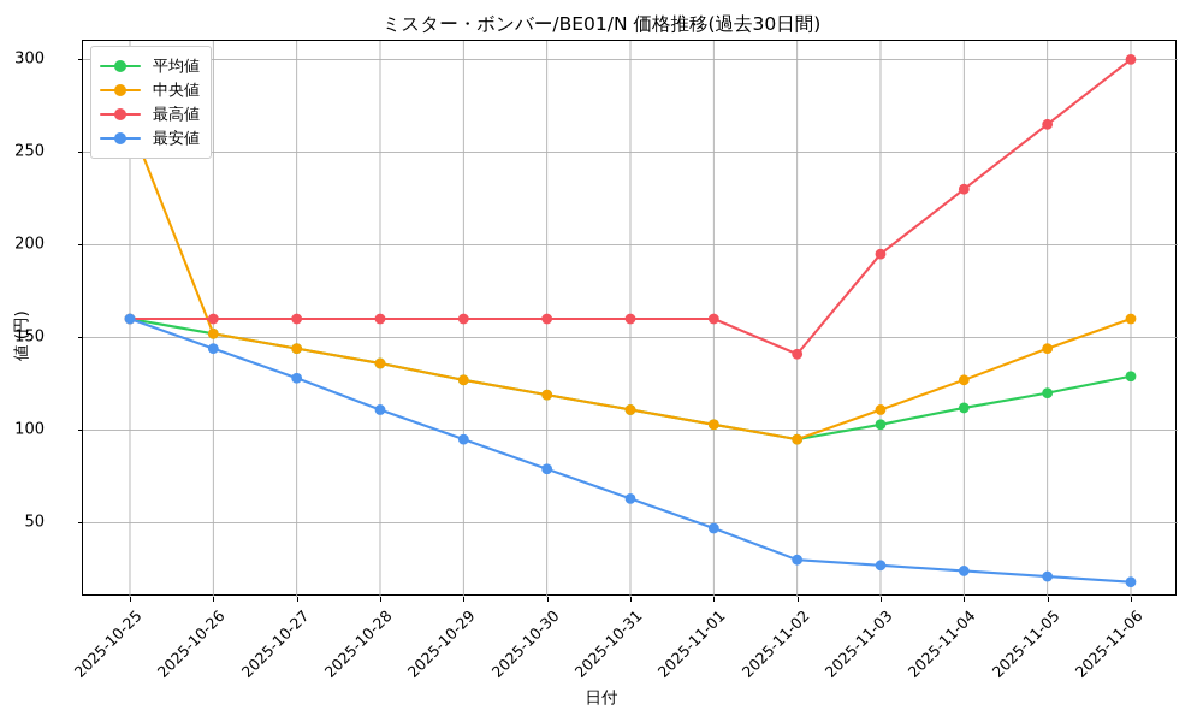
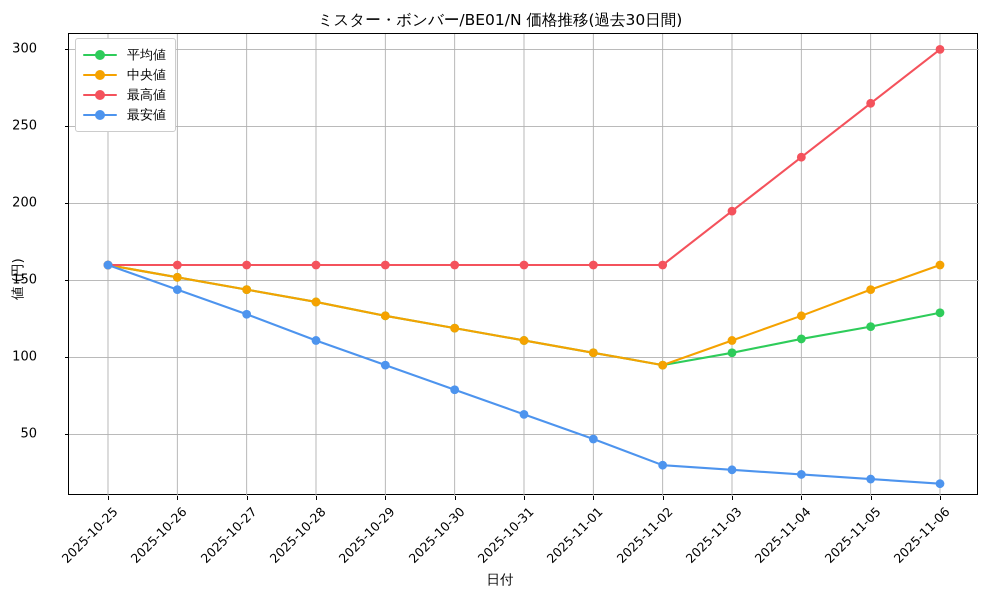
中央値/2025-10-25: 266 -> 160
最高値/2025-11-02: 141 -> 160
